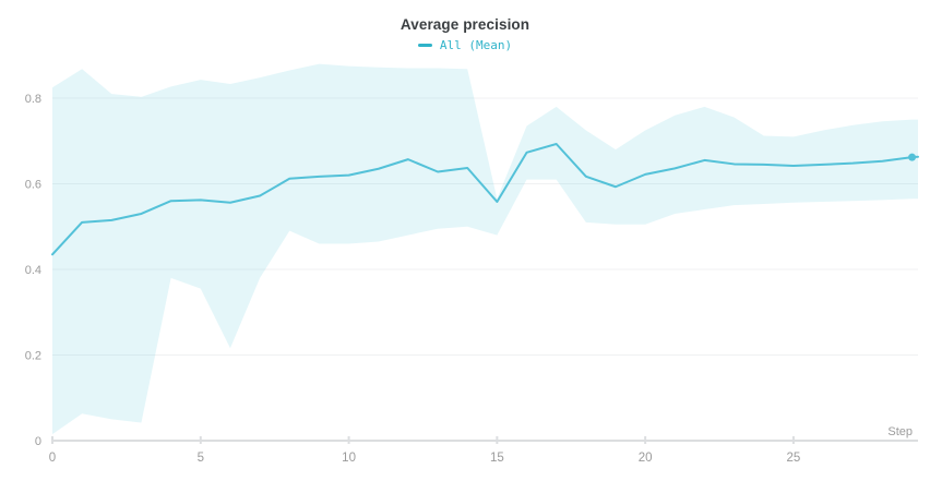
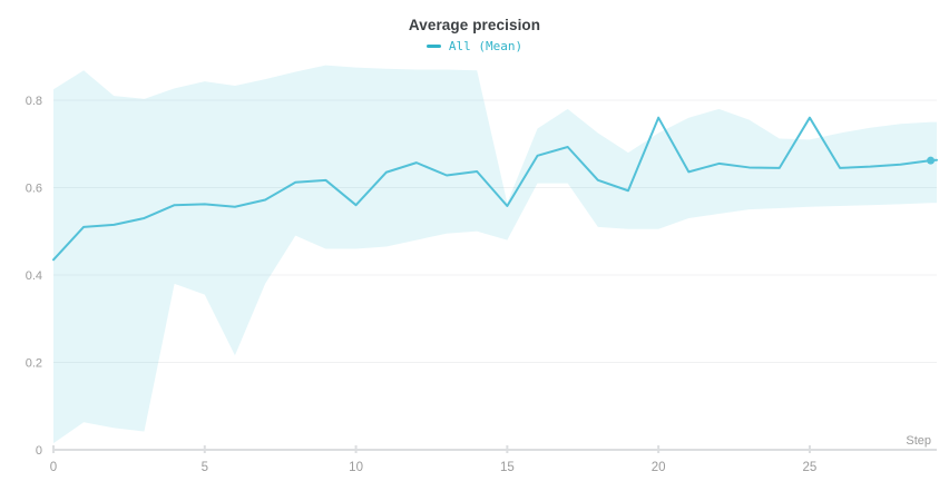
10: 0.62 -> 0.56
20: 0.62 -> 0.76
25: 0.64 -> 0.76
